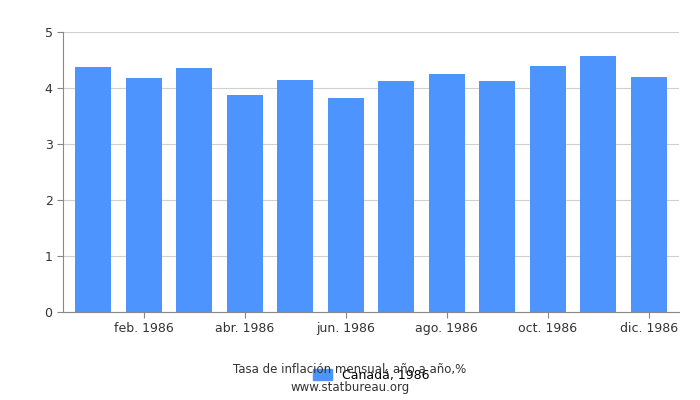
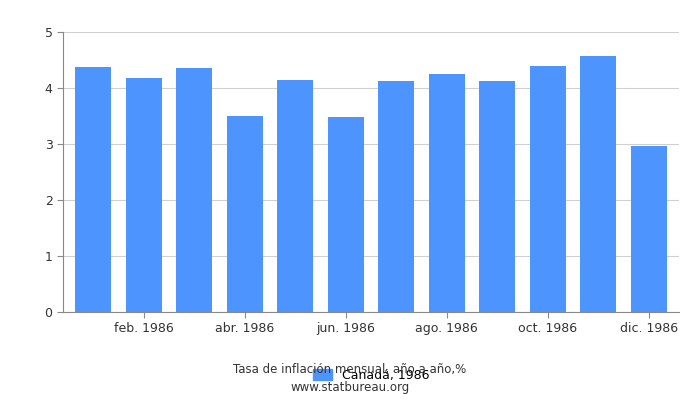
abr. 1986: 3.87 -> 3.50
jun. 1986: 3.83 -> 3.48
dic. 1986: 4.20 -> 2.96
